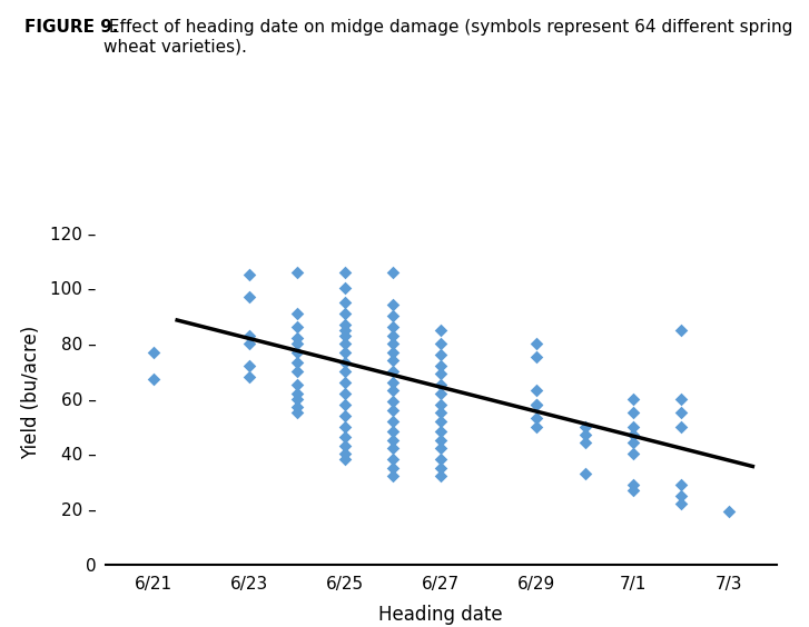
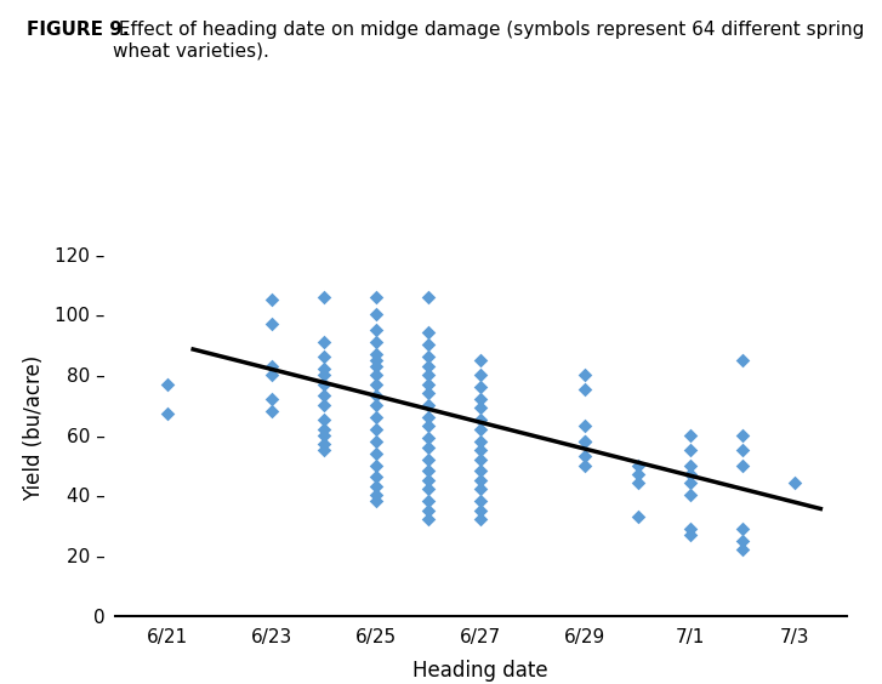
7/3: 19 – -> 44 –
